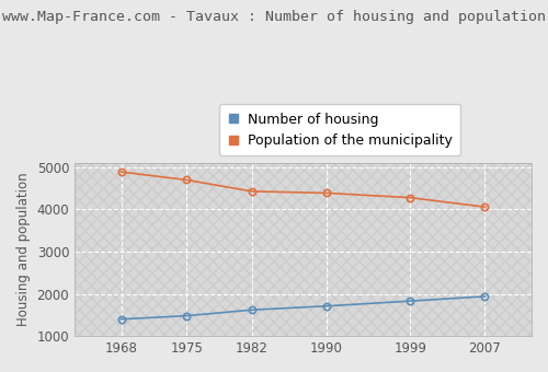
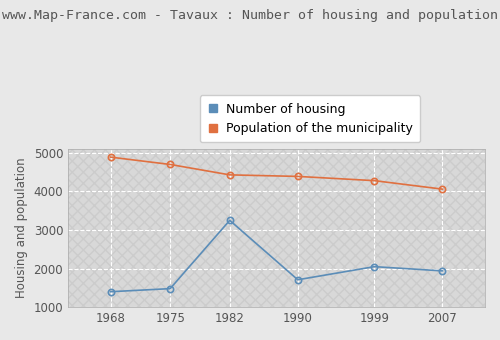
Number of housing/1982: 1620 -> 3250
Number of housing/1999: 1830 -> 2050
